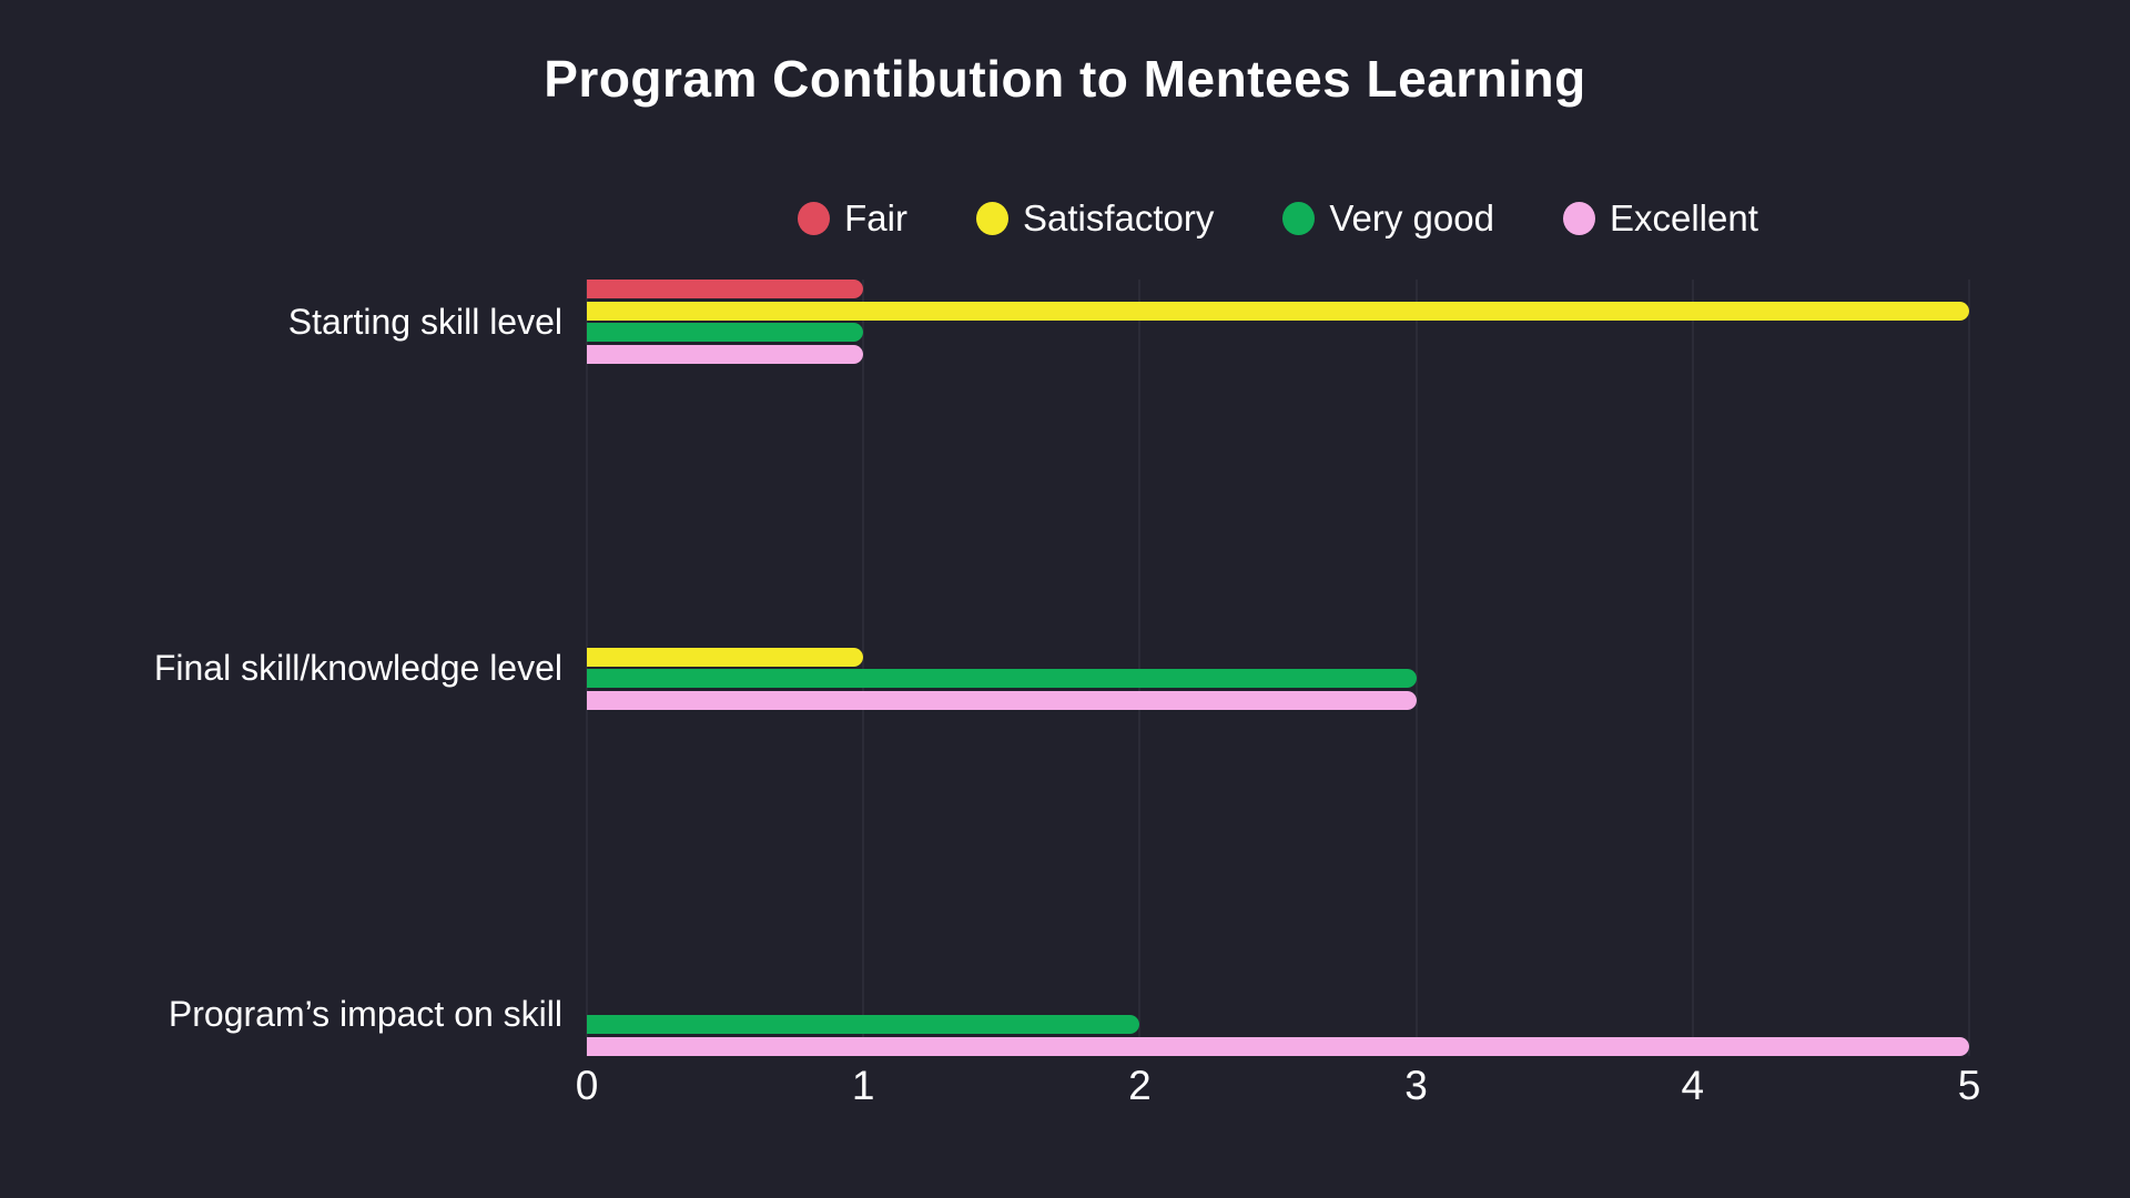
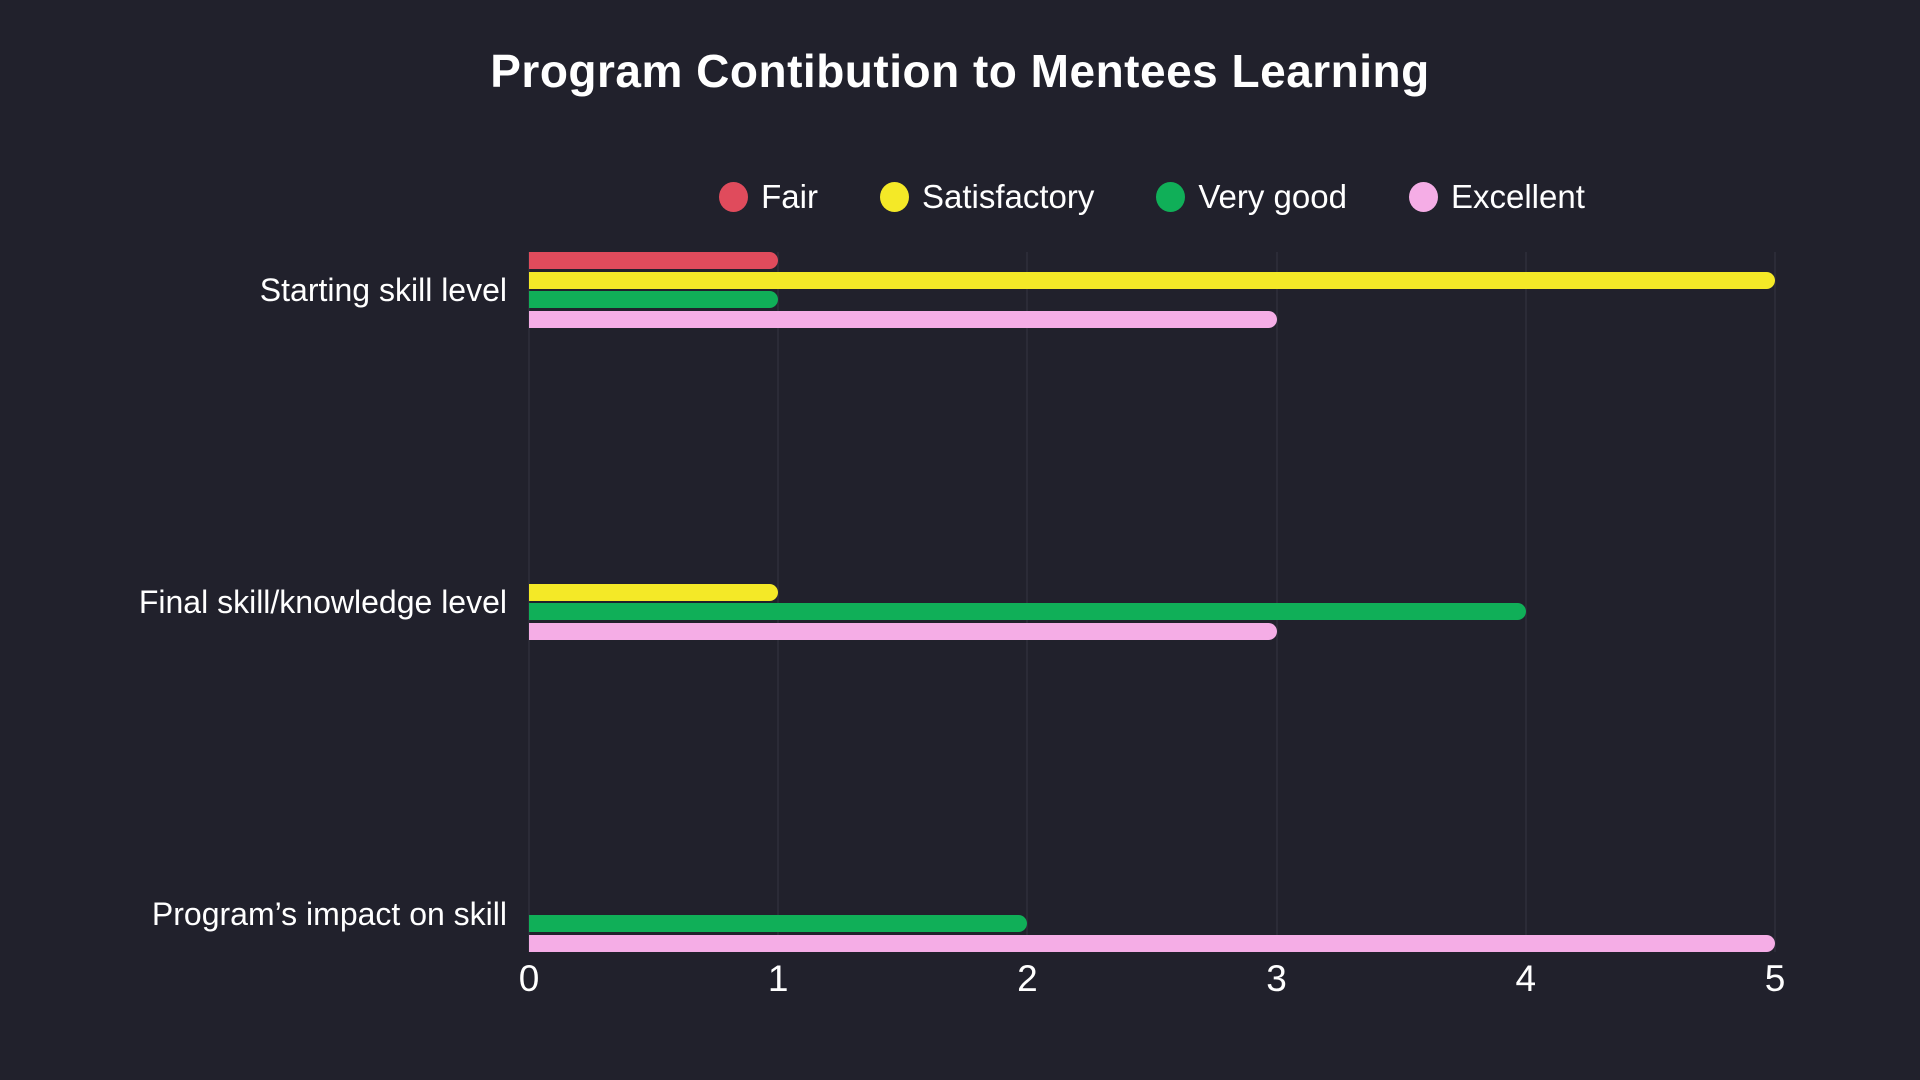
Excellent/Starting skill level: 1 -> 3
Very good/Final skill/knowledge level: 3 -> 4
